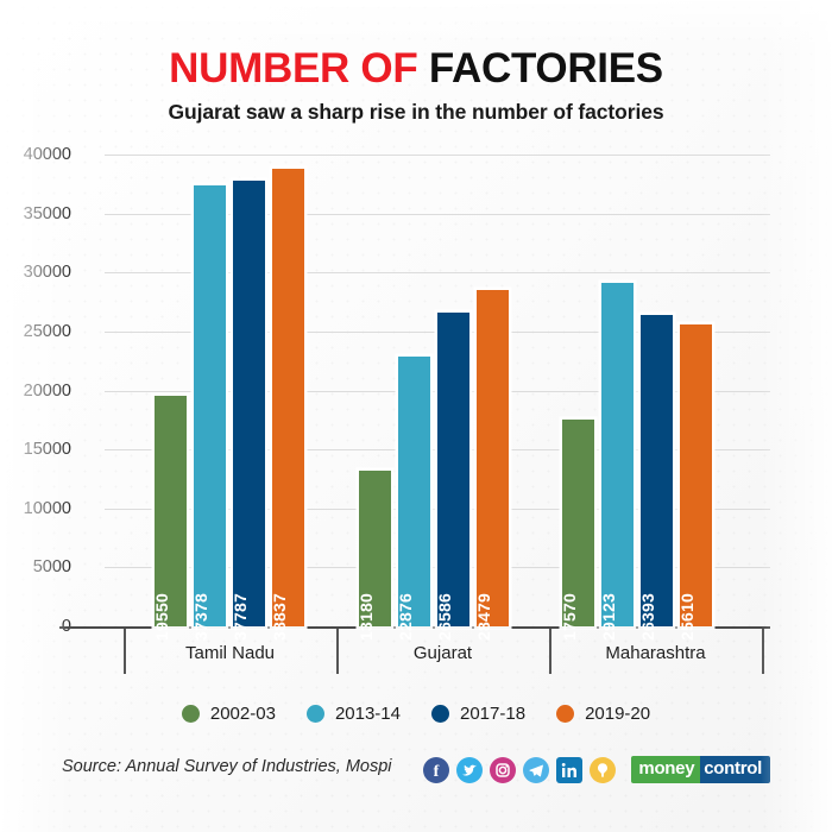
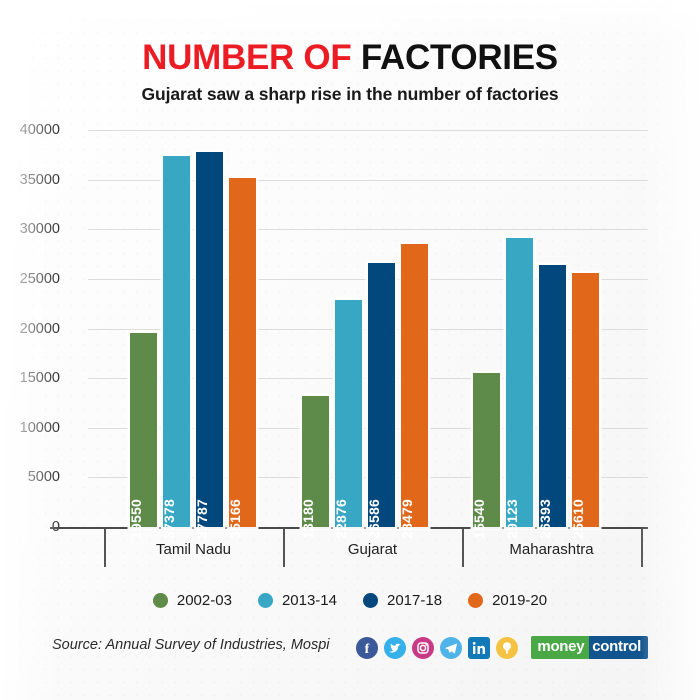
2019-20/Tamil Nadu: 38837 -> 35166
2002-03/Maharashtra: 17570 -> 15540
